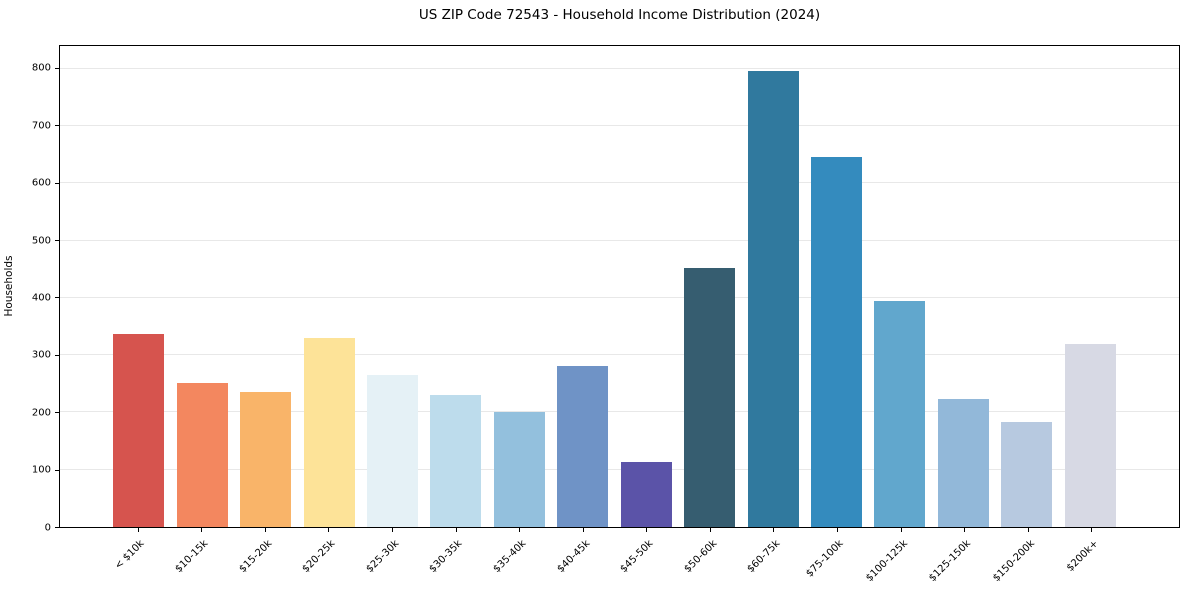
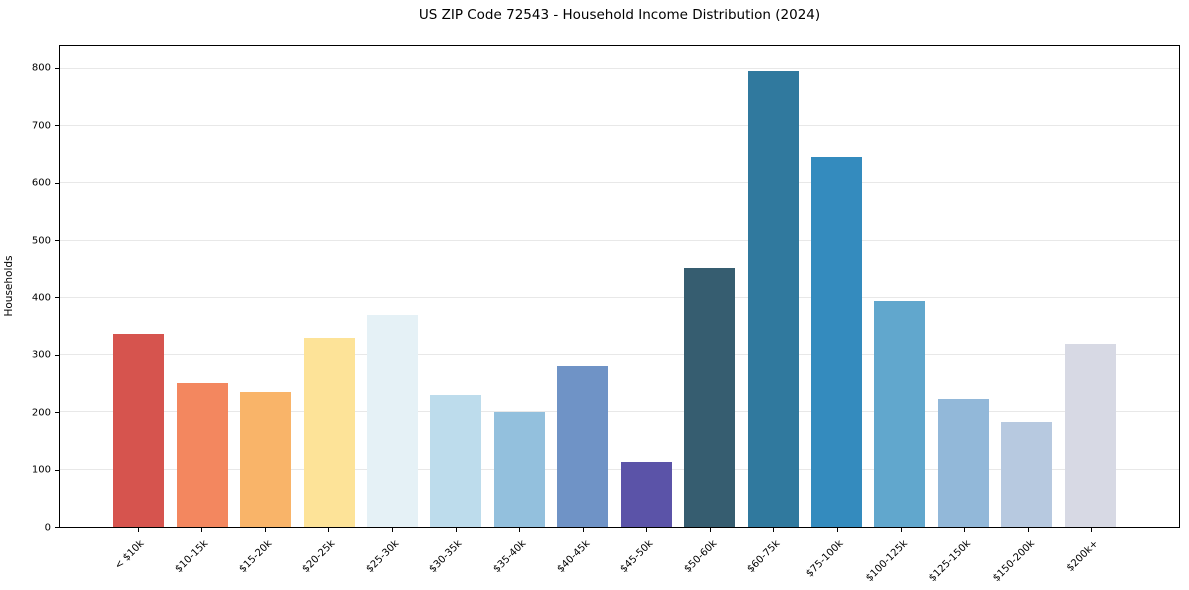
$25-30k: 260 -> 370
